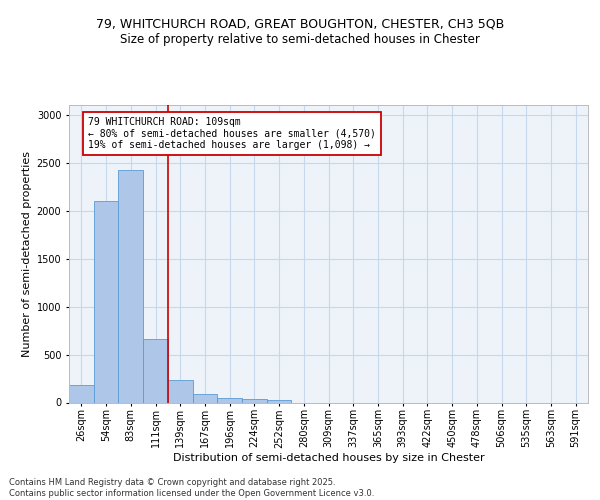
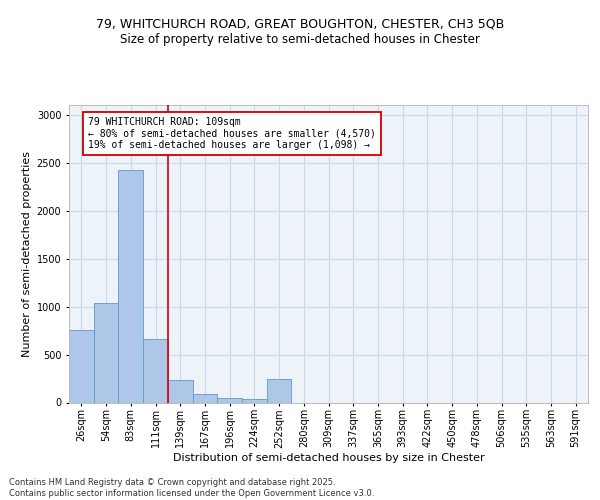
26sqm: 180 -> 760
54sqm: 2100 -> 1040
252sqm: 20 -> 240
